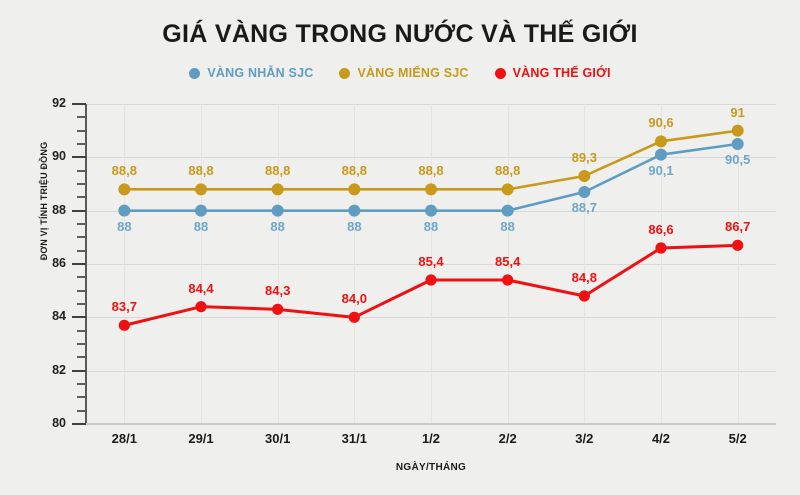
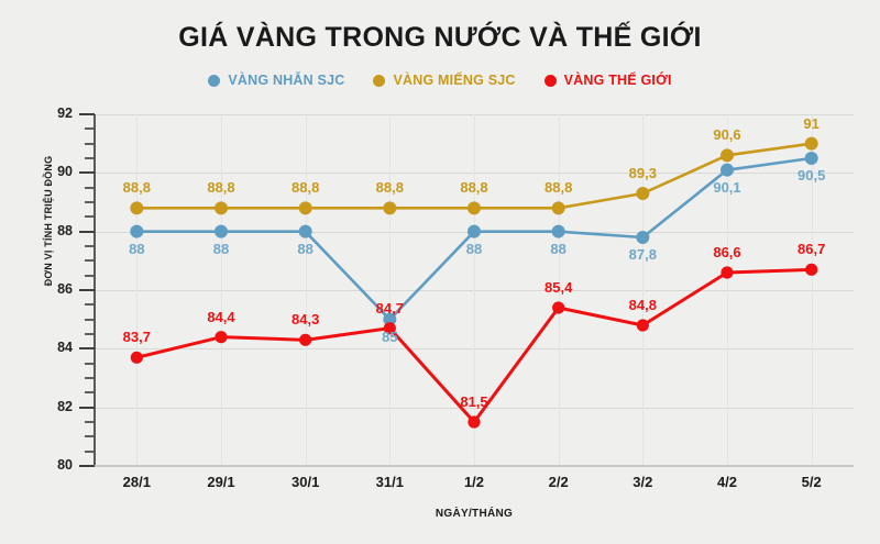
VÀNG NHẪN SJC/31/1: 88 -> 85
VÀNG THẾ GIỚI/31/1: 84,0 -> 84,7
VÀNG THẾ GIỚI/1/2: 85,4 -> 81,5
VÀNG NHẪN SJC/3/2: 88,7 -> 87,8
